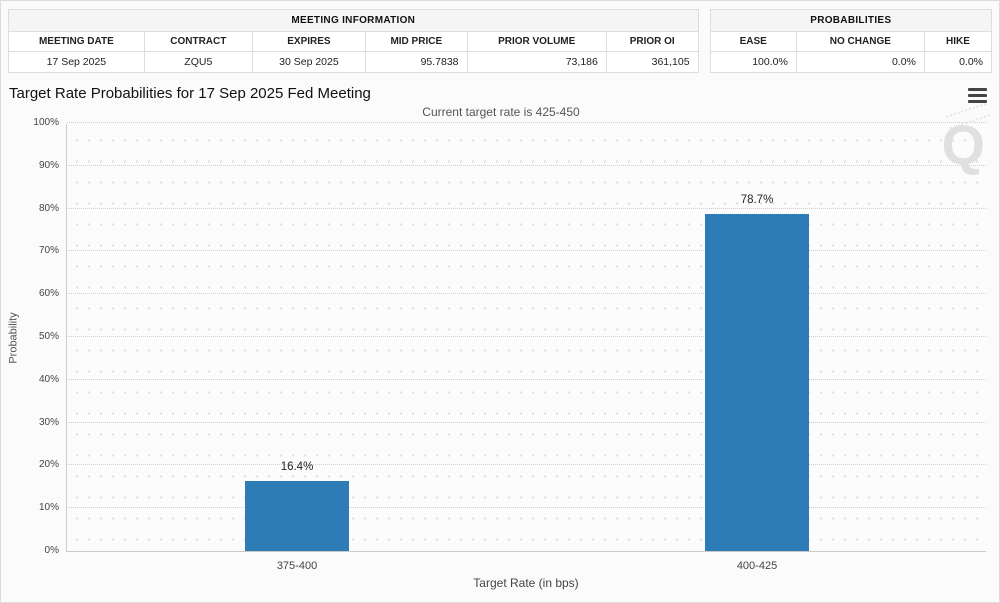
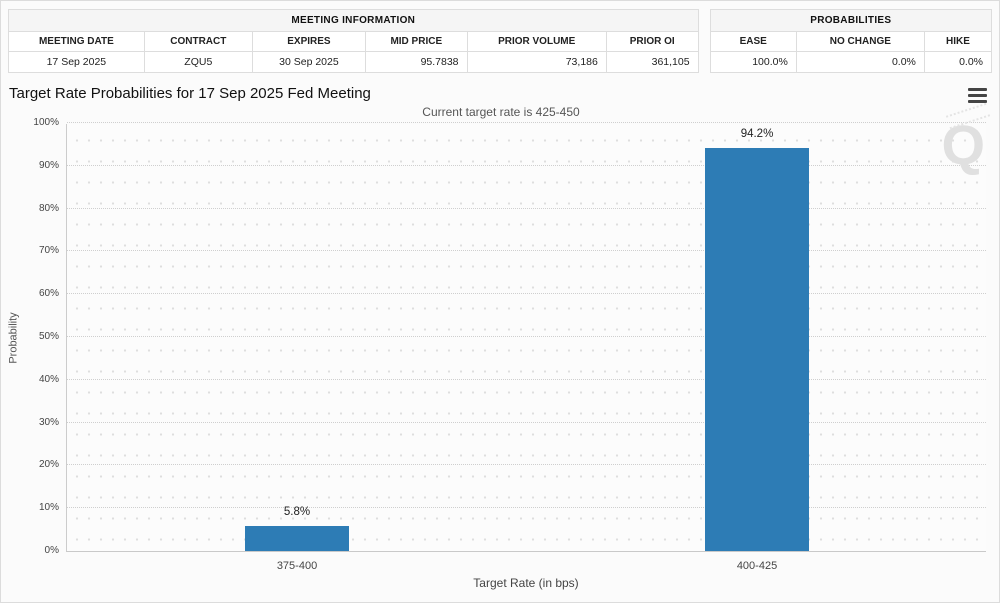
375-400: 16.4% -> 5.8%
400-425: 78.7% -> 94.2%
